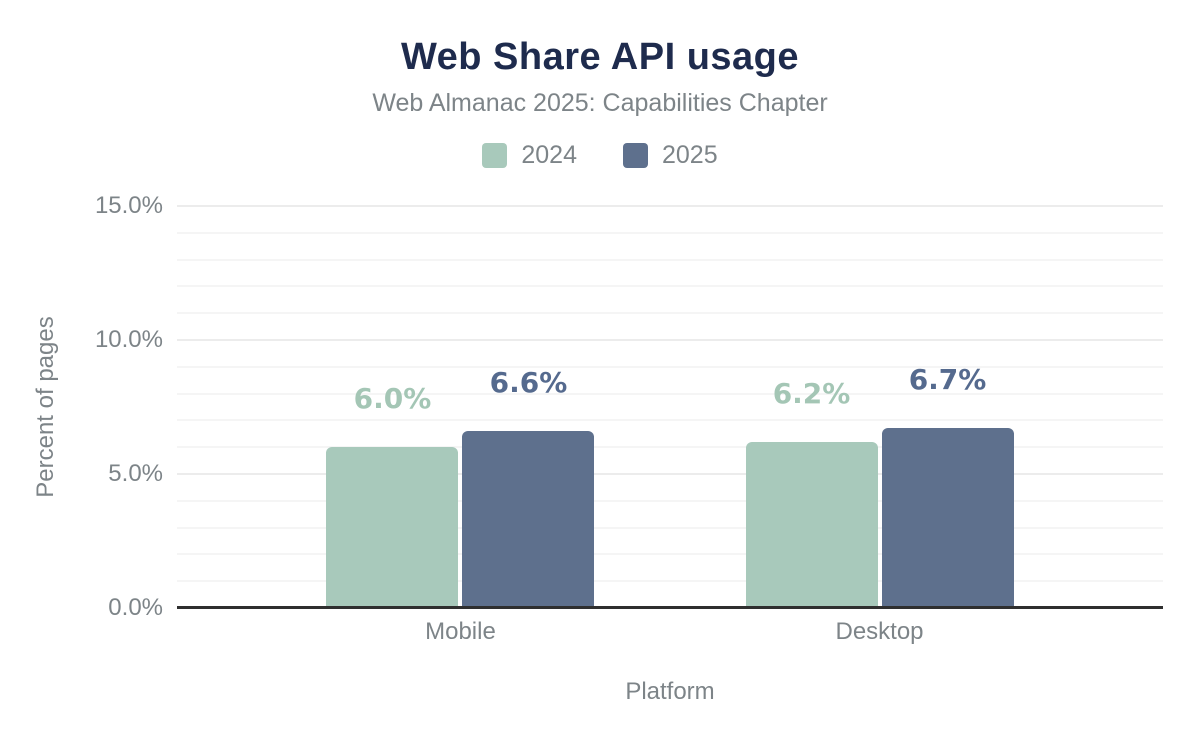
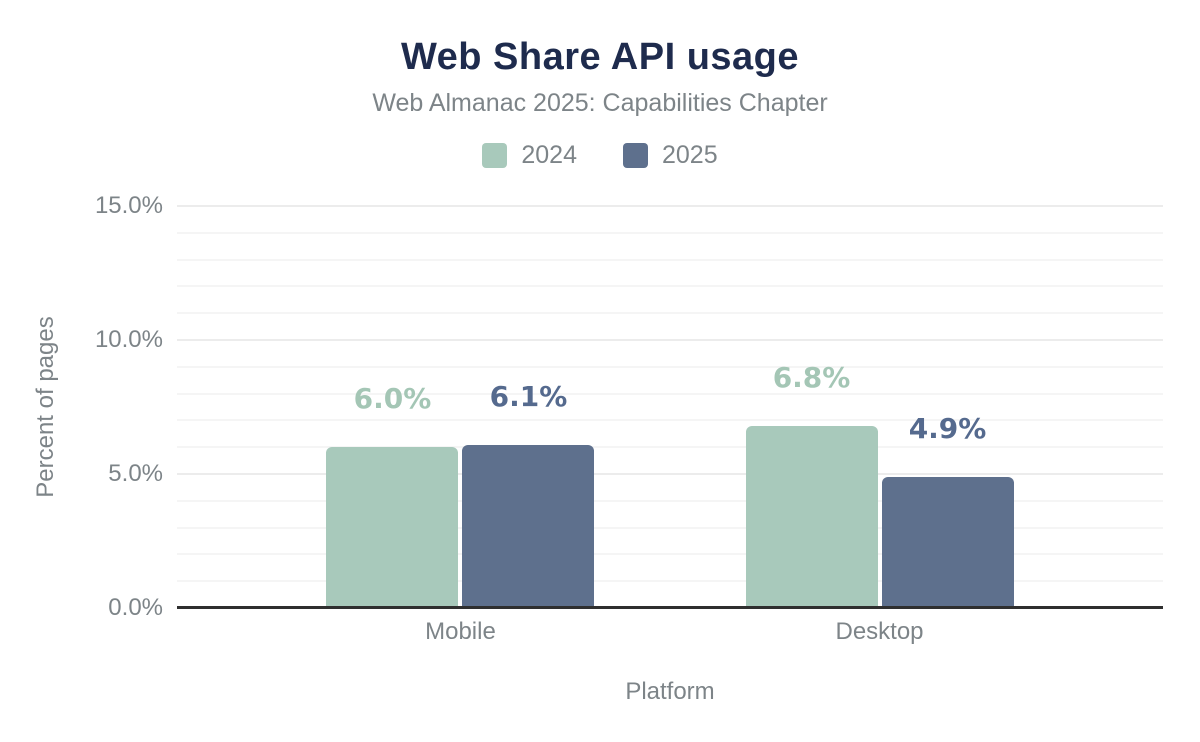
2025/Mobile: 6.6% -> 6.1%
2024/Desktop: 6.2% -> 6.8%
2025/Desktop: 6.7% -> 4.9%
